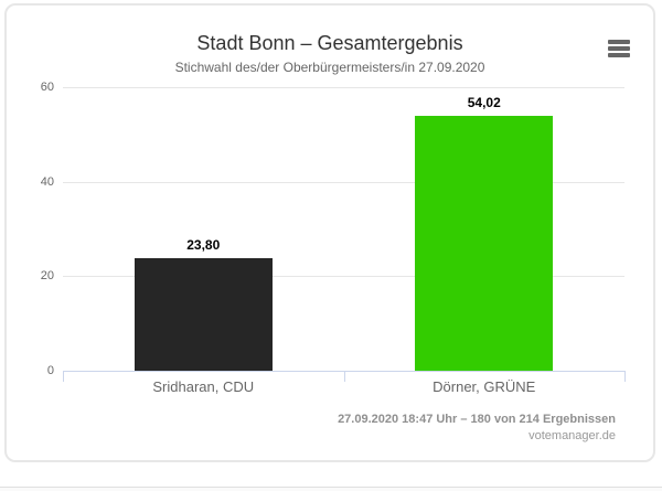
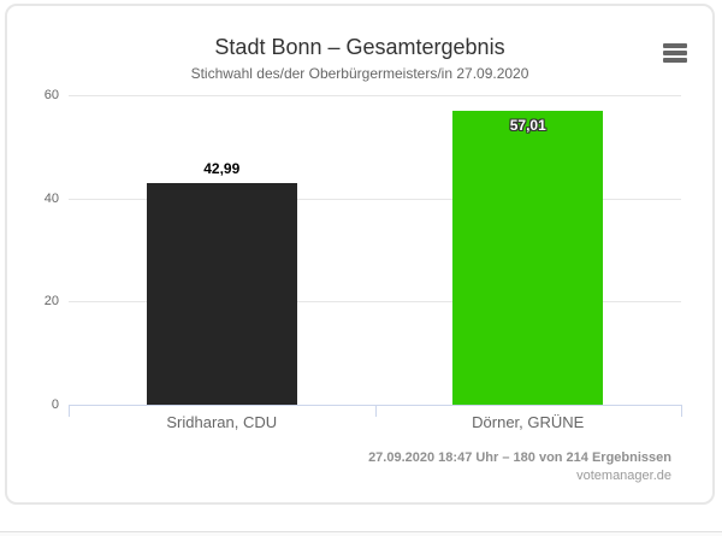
Sridharan, CDU: 23,80 -> 42,99
Dörner, GRÜNE: 54,02 -> 57,01
